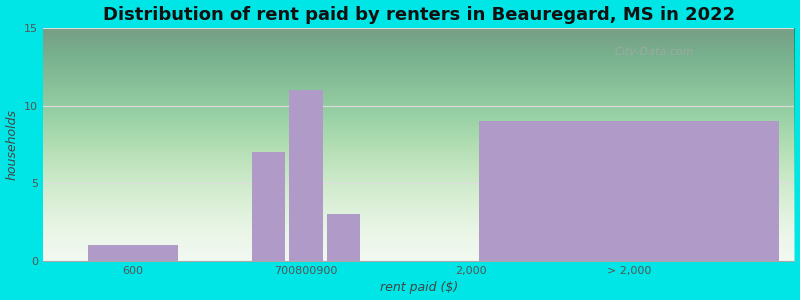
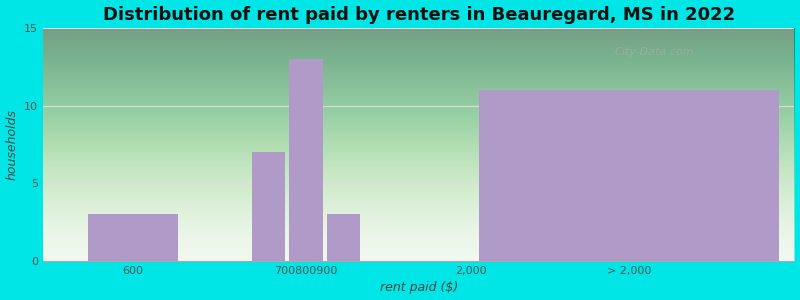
600: 1 -> 3
700800900: 11 -> 13
> 2,000: 9 -> 11
